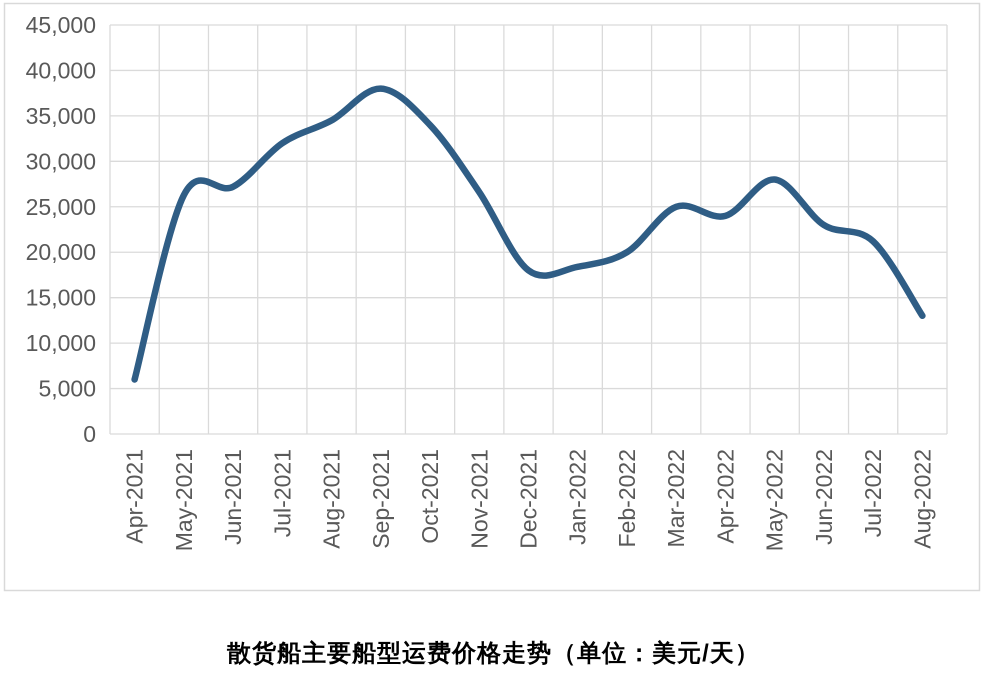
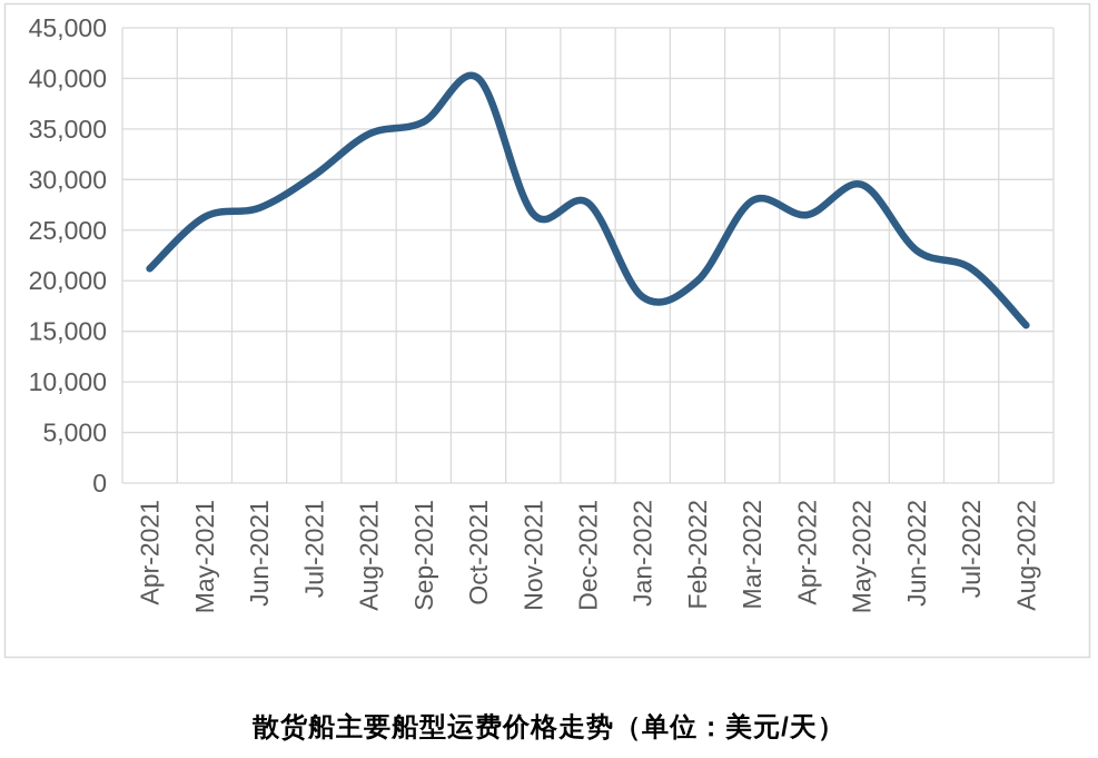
Apr-2021: 6000 -> 21000
Jul-2021: 32000 -> 30000
Sep-2021: 38000 -> 36000
Oct-2021: 34000 -> 40000
Dec-2021: 18000 -> 28000
Mar-2022: 25000 -> 28000
Apr-2022: 24000 -> 26000
May-2022: 28000 -> 30000
Aug-2022: 13000 -> 16000
